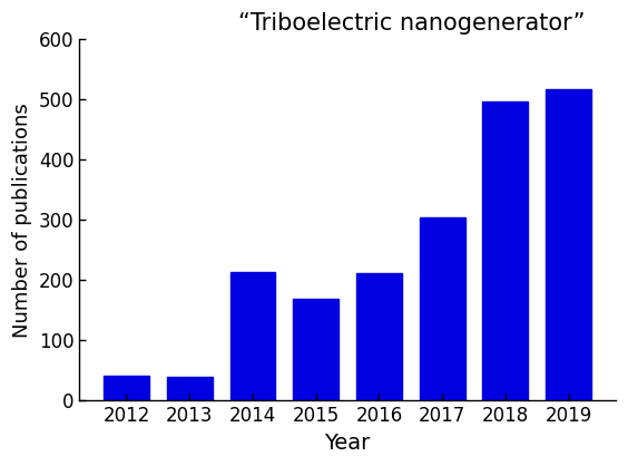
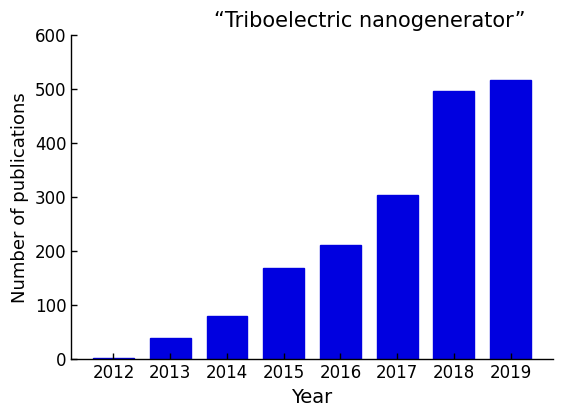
2012: 42 -> 3
2014: 214 -> 80
